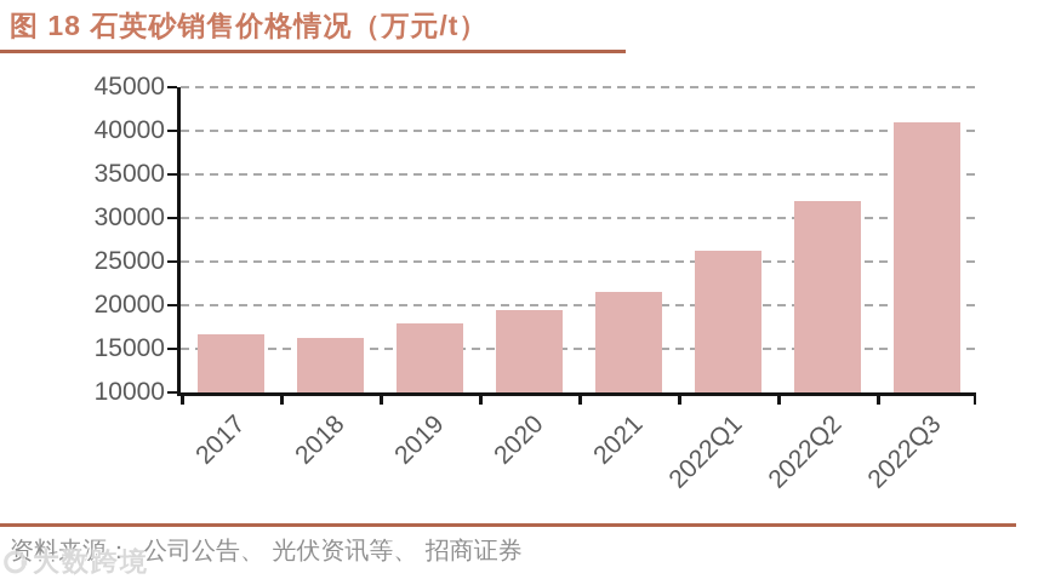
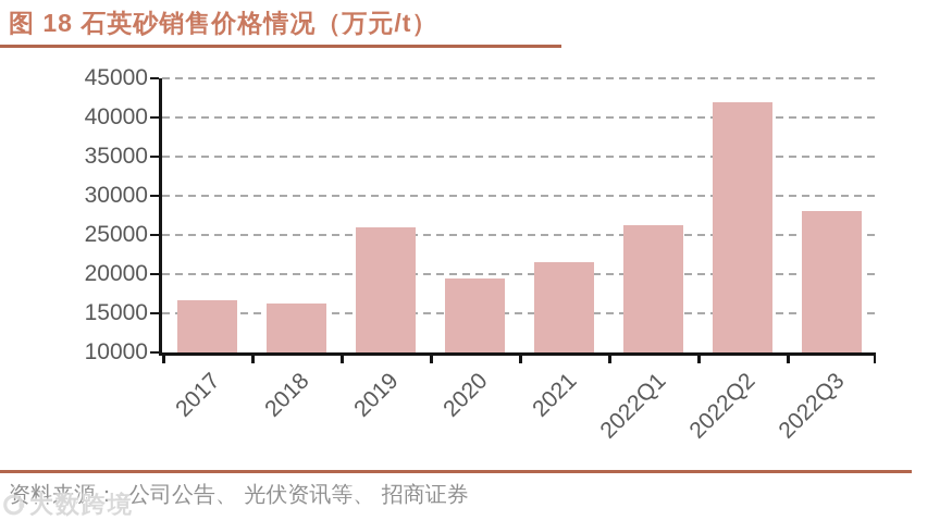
2019: 18000 -> 26000
2022Q2: 32000 -> 42000
2022Q3: 41000 -> 28000
